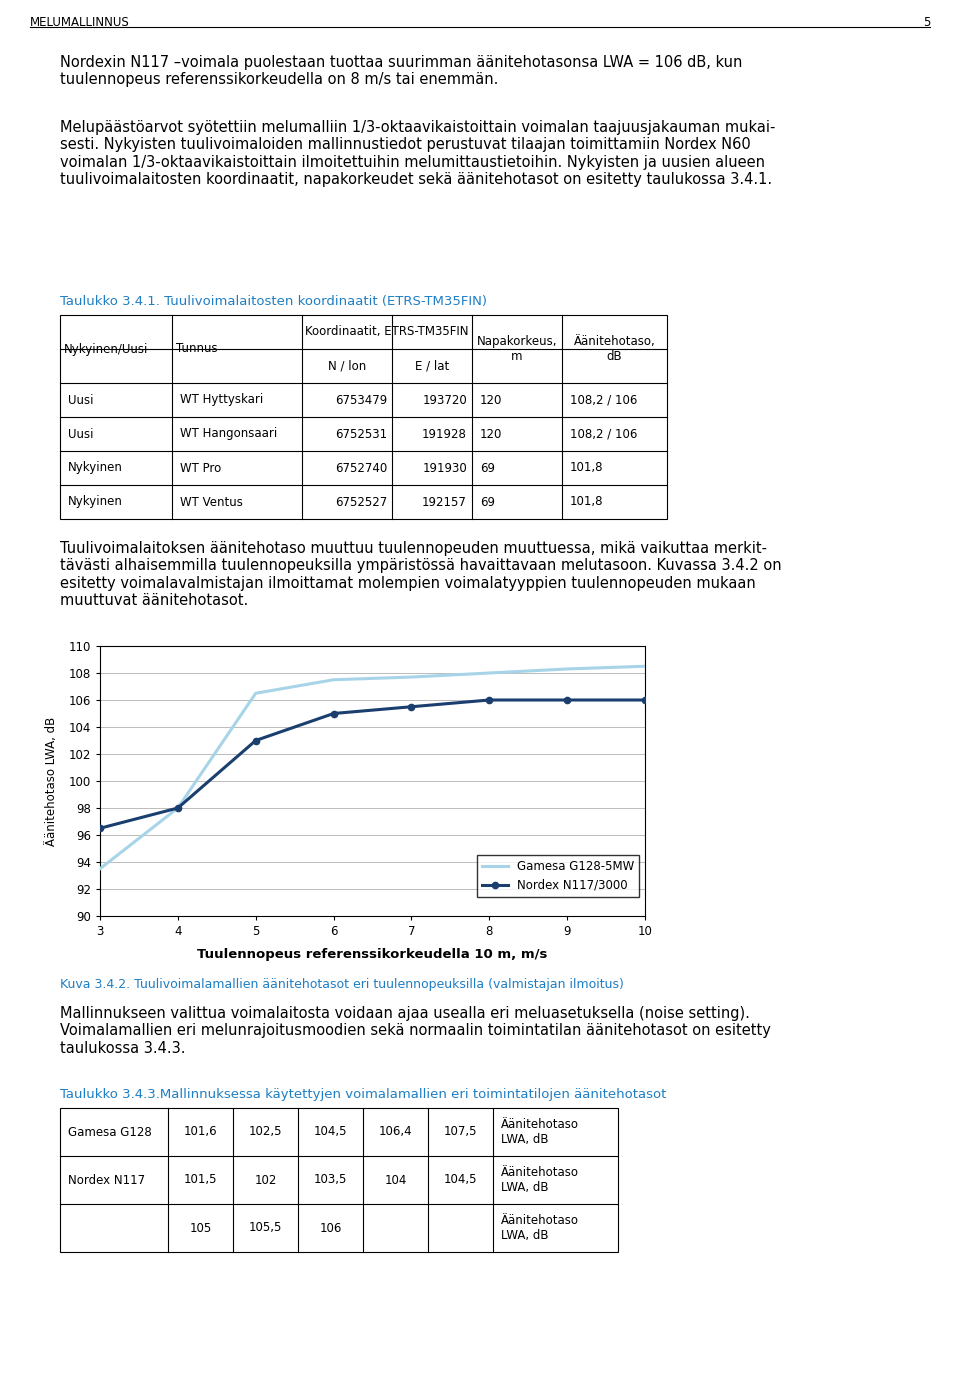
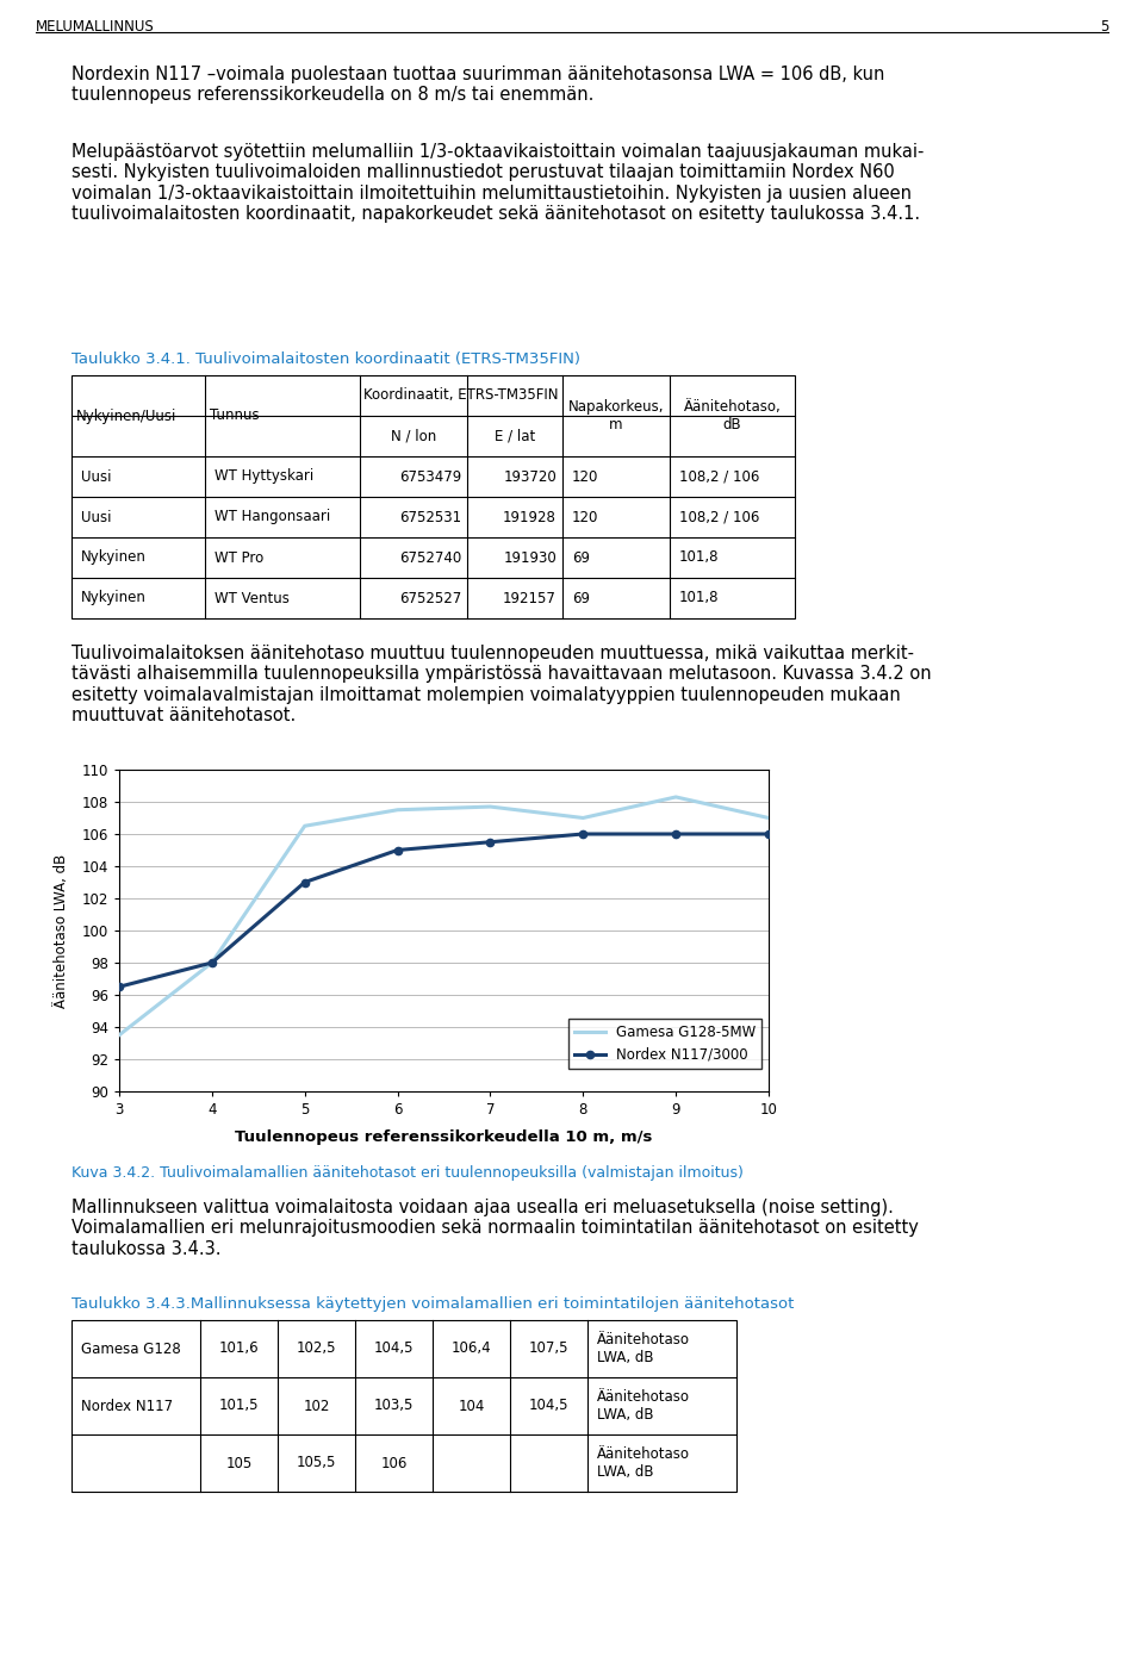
Gamesa G128-5MW/8: 108.0 -> 107.0
Gamesa G128-5MW/10: 108.5 -> 107.0
